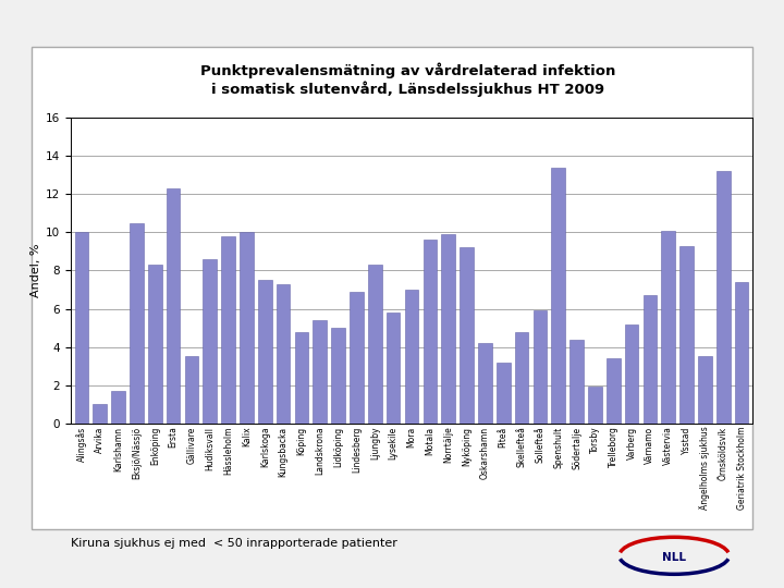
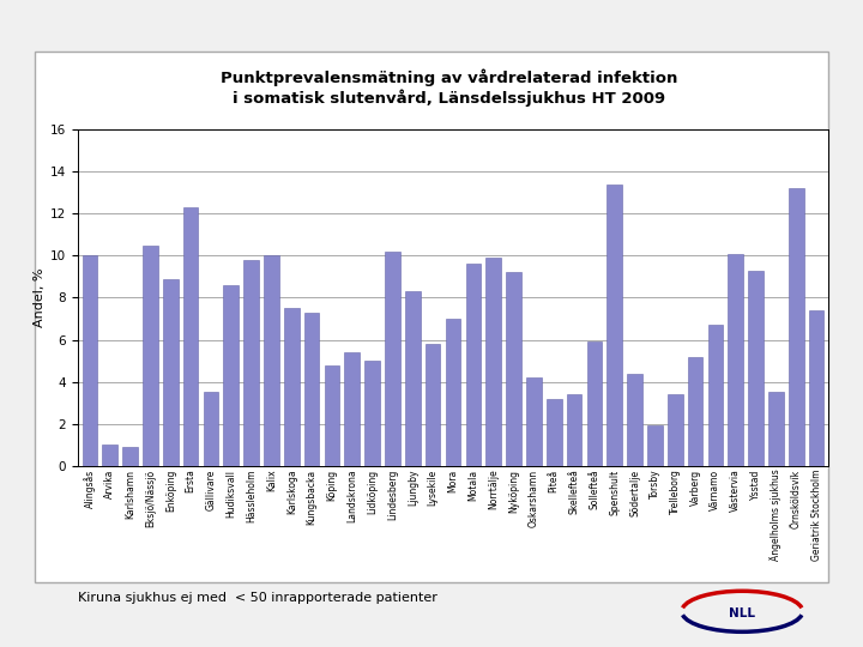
Karlshamn: 1.7 -> 0.9
Enköping: 8.3 -> 8.9
Lindesberg: 6.9 -> 10.2
Skellefteå: 4.8 -> 3.4
